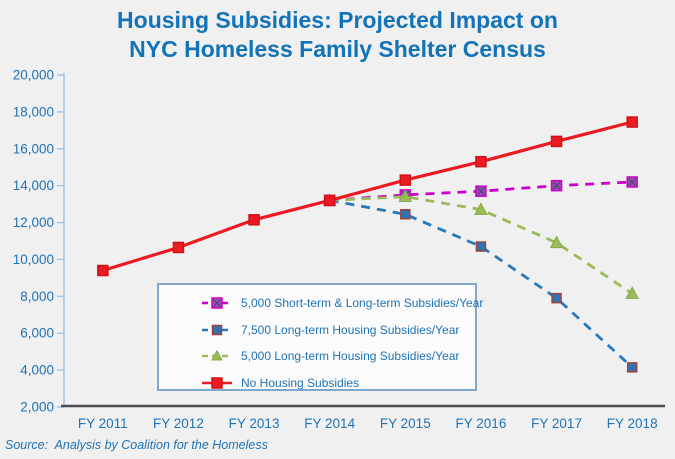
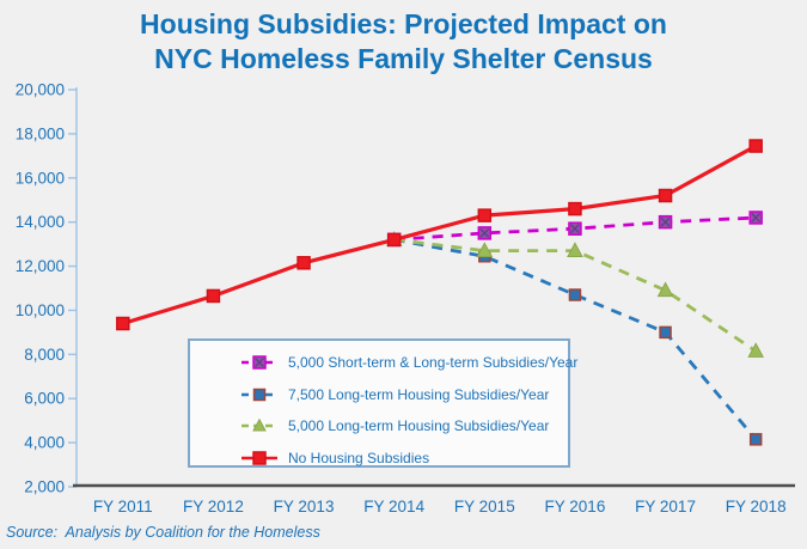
5,000 Long-term Housing Subsidies/Year/FY 2015: 13400 -> 12700
No Housing Subsidies/FY 2016: 15300 -> 14600
7,500 Long-term Housing Subsidies/Year/FY 2017: 7900 -> 9000
No Housing Subsidies/FY 2017: 16400 -> 15200
